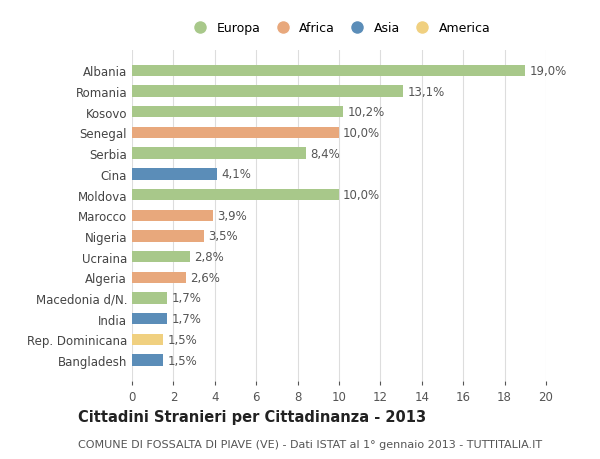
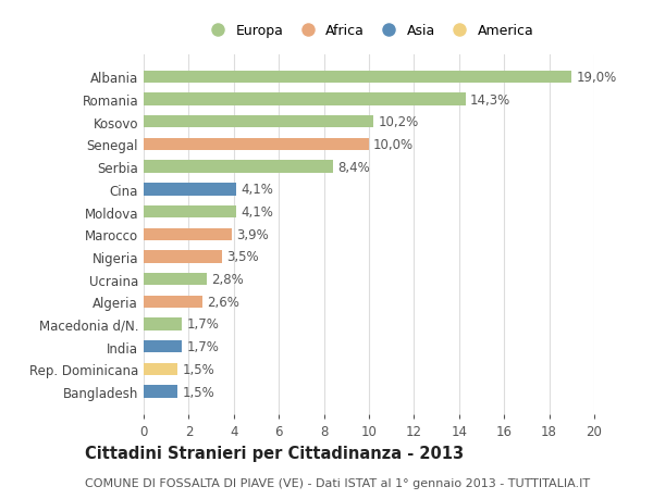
Romania: 13,1% -> 14,3%
Moldova: 10,0% -> 4,1%
